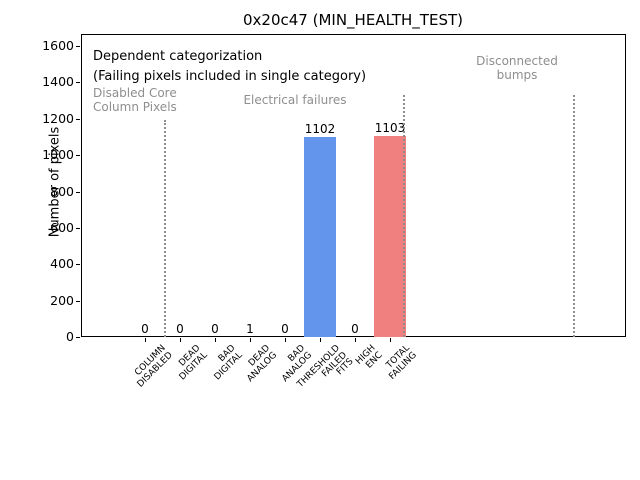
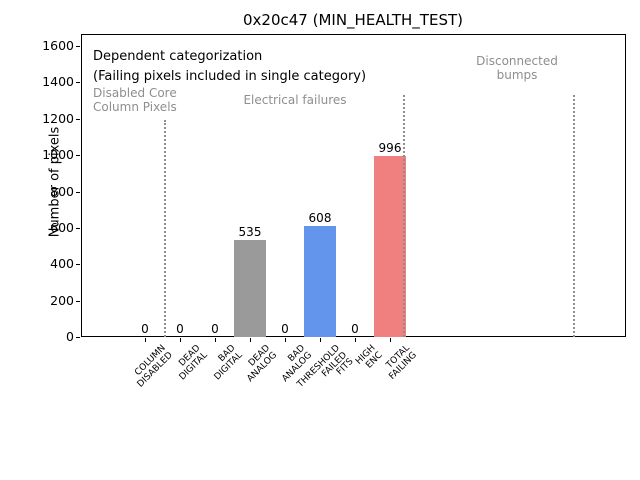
DEAD ANALOG: 1 -> 535
THRESHOLD FAILED FITS: 1102 -> 608
TOTAL FAILING: 1103 -> 996
